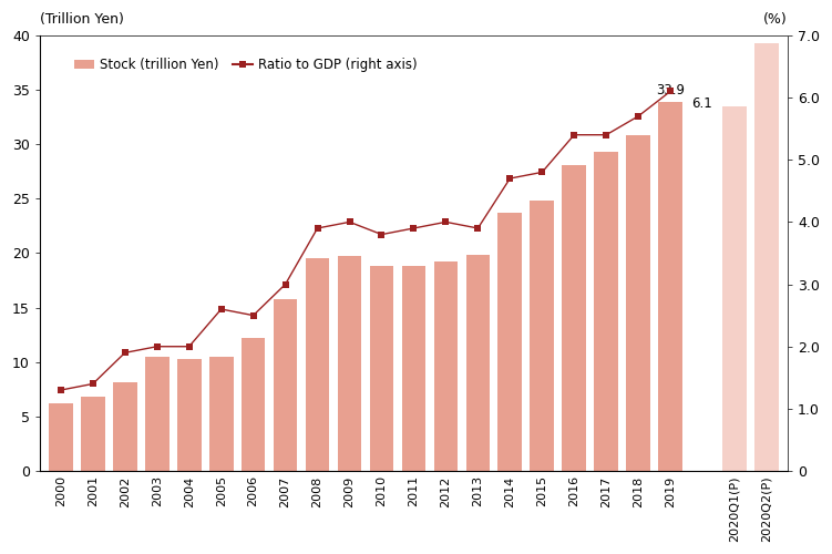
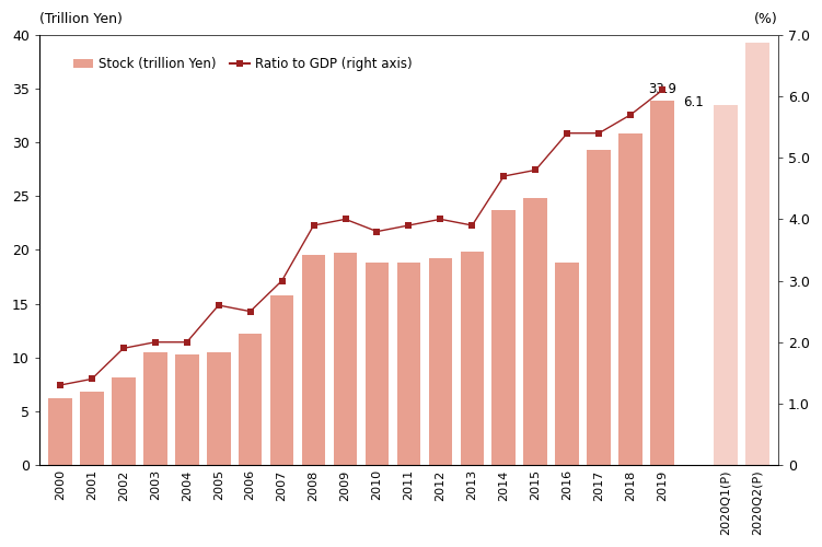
Stock (trillion Yen)/2016: 28.1 -> 18.8
